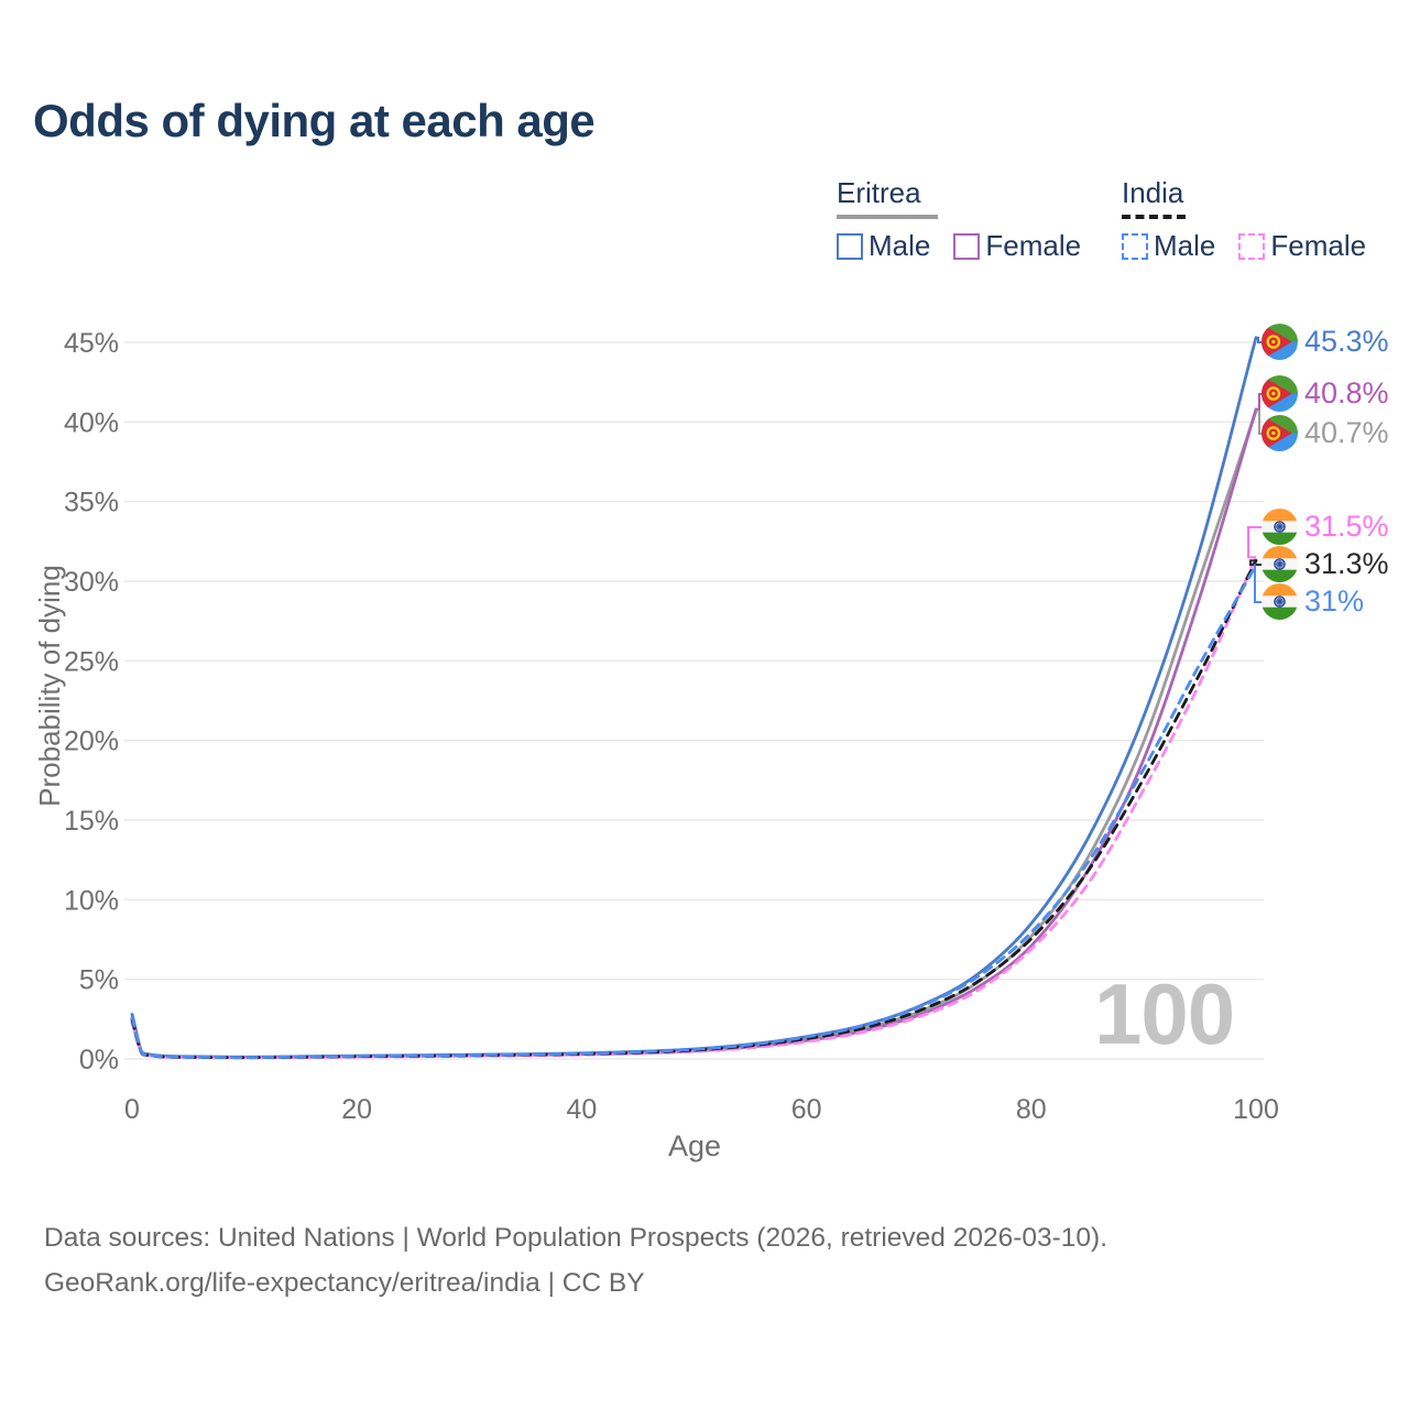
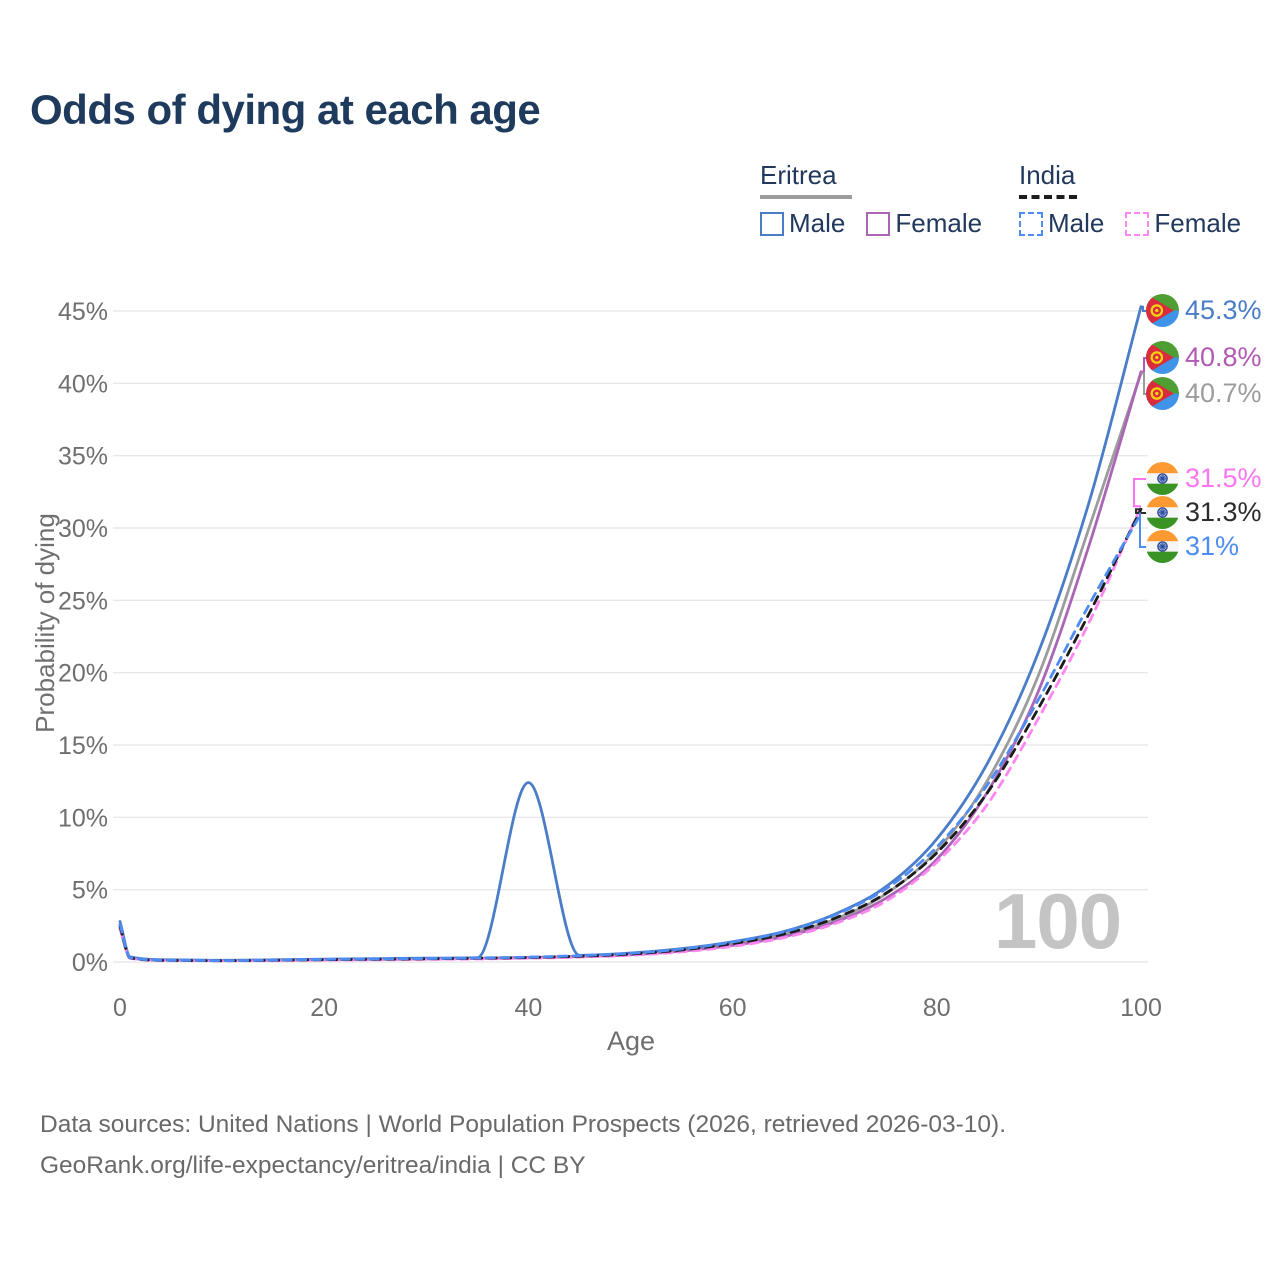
Eritrea Male/40: 0.4% -> 12.4%
